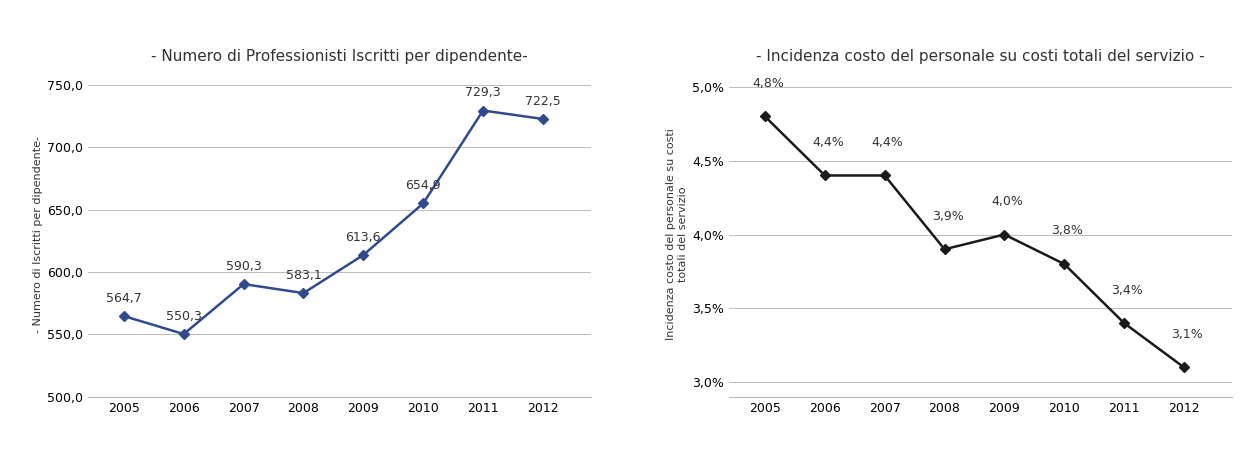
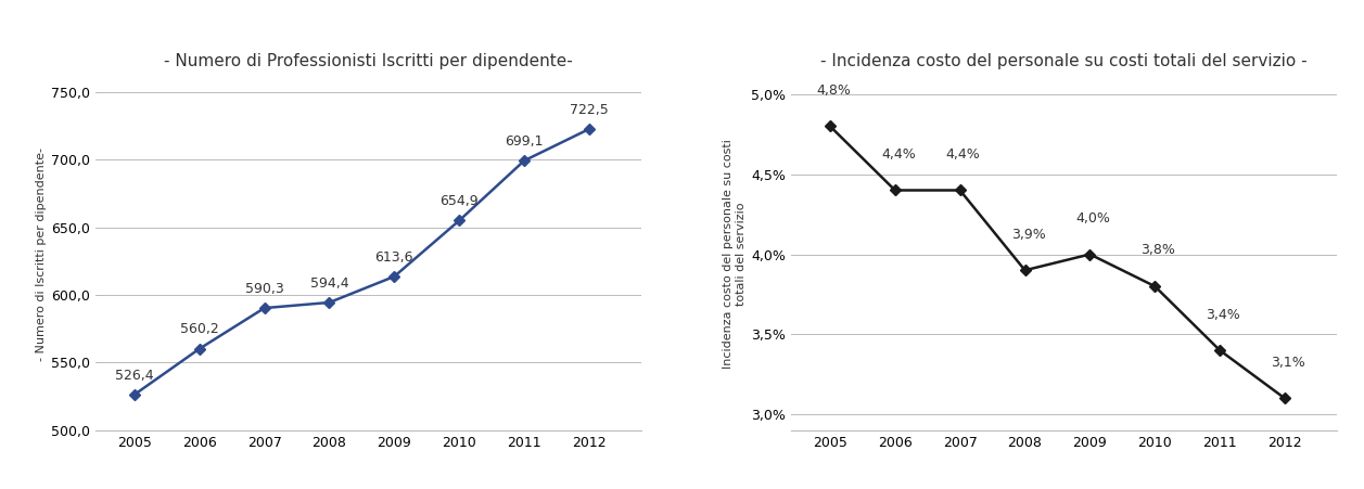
- Numero di Professionisti Iscritti per dipendente-/2005: 564,7 -> 526,4
- Numero di Professionisti Iscritti per dipendente-/2006: 550,3 -> 560,2
- Numero di Professionisti Iscritti per dipendente-/2008: 583,1 -> 594,4
- Numero di Professionisti Iscritti per dipendente-/2011: 729,3 -> 699,1
